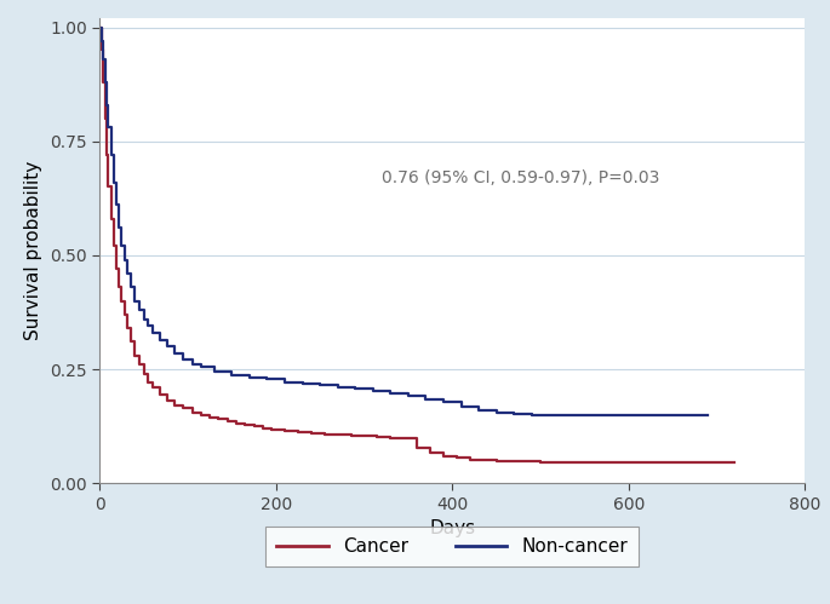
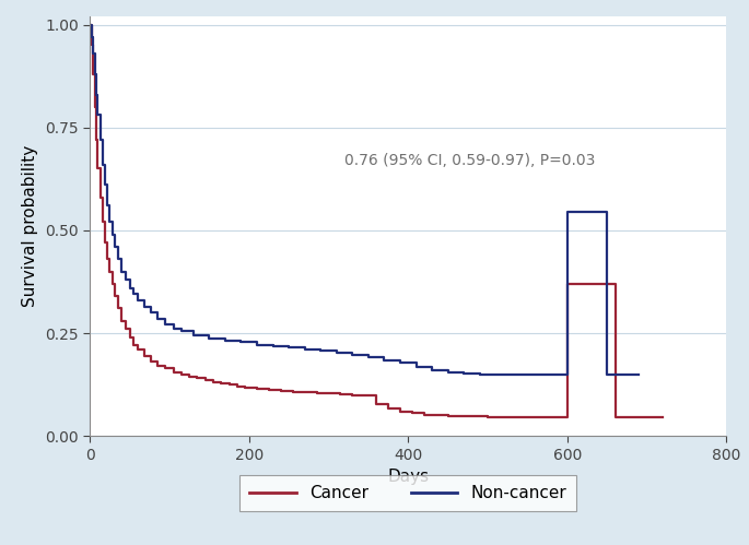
Cancer/600: 0.045 -> 0.370
Non-cancer/600: 0.148 -> 0.545
